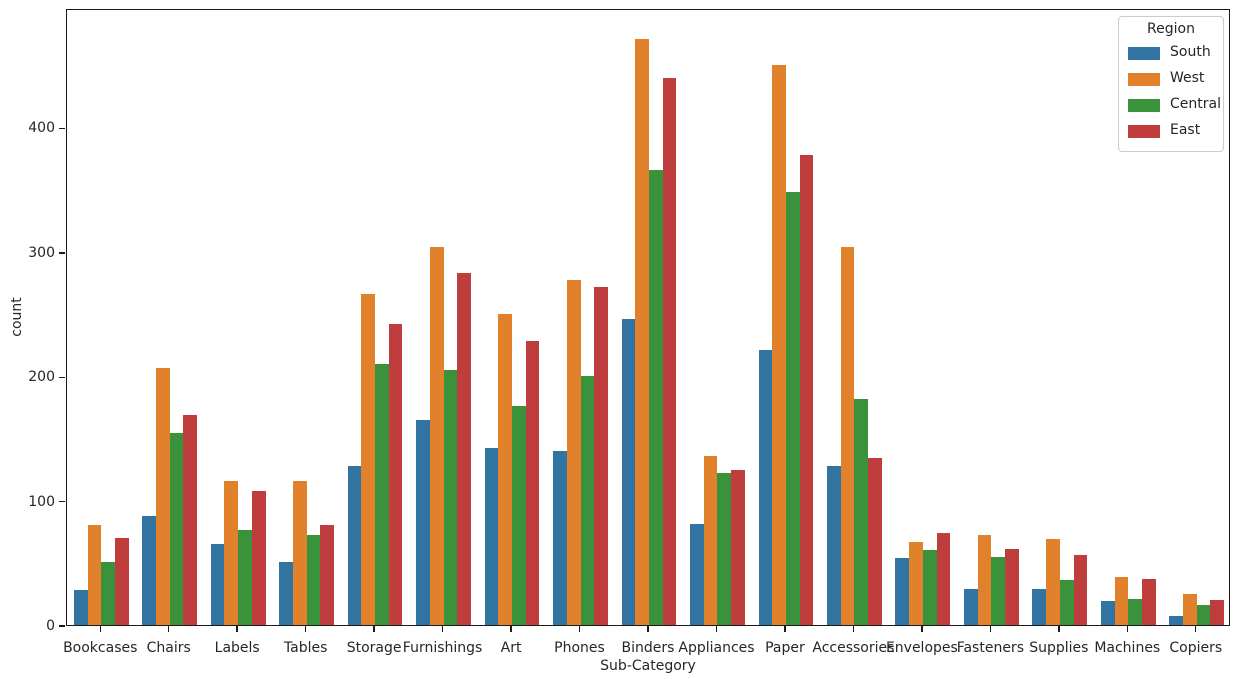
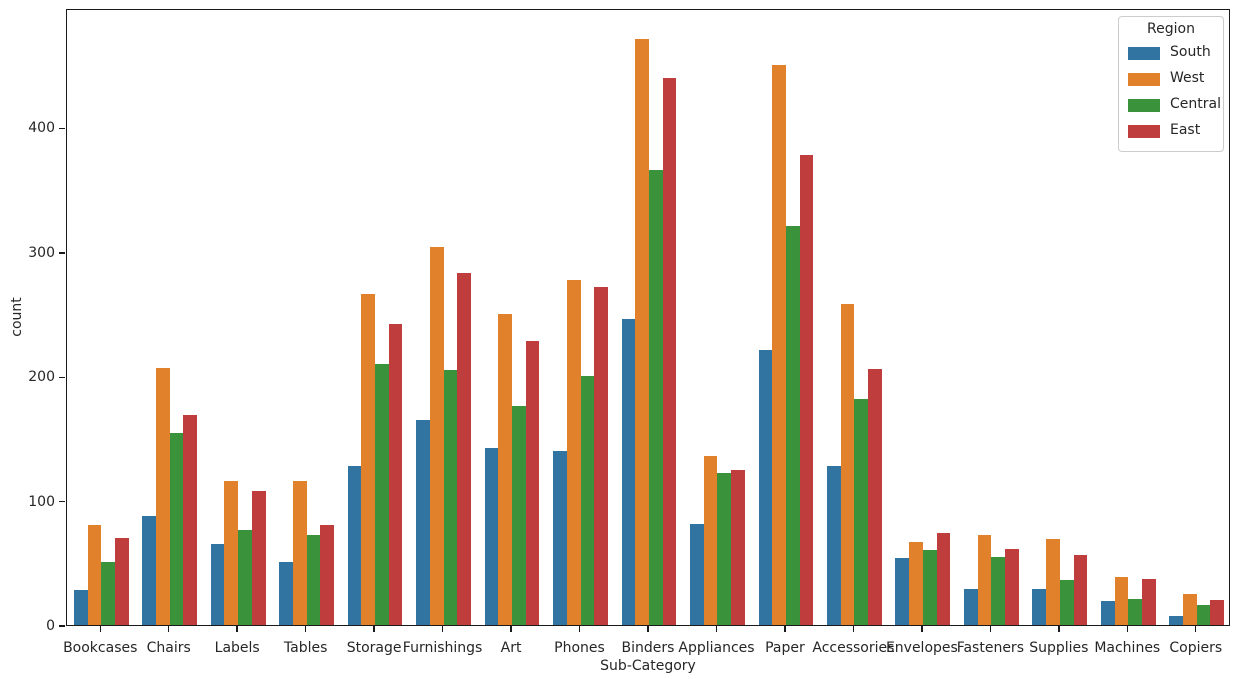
Central/Paper: 348 -> 321
West/Accessories: 304 -> 258
East/Accessories: 134 -> 206
